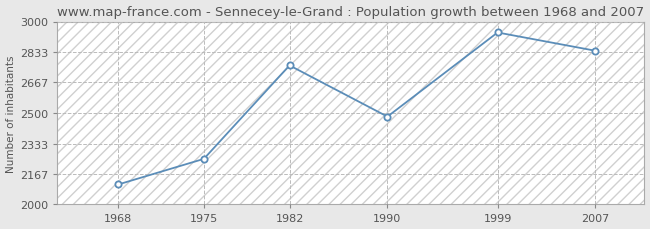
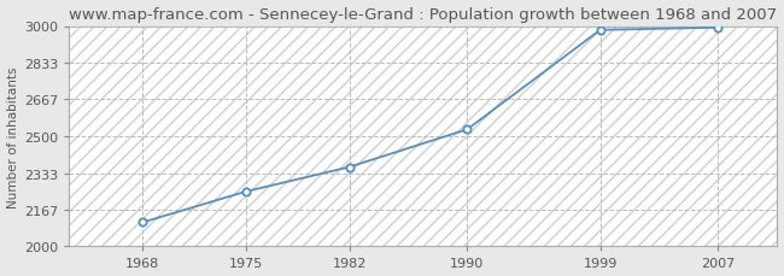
1982: 2760 -> 2360
1990: 2480 -> 2530
1999: 2940 -> 2980
2007: 2840 -> 2990
